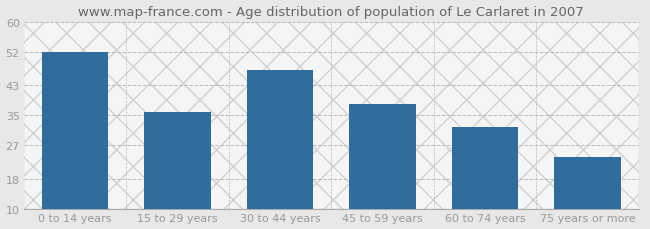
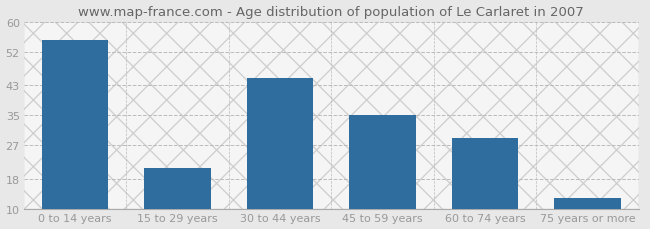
0 to 14 years: 52 -> 55
15 to 29 years: 36 -> 21
30 to 44 years: 47 -> 45
45 to 59 years: 38 -> 35
60 to 74 years: 32 -> 29
75 years or more: 24 -> 13
